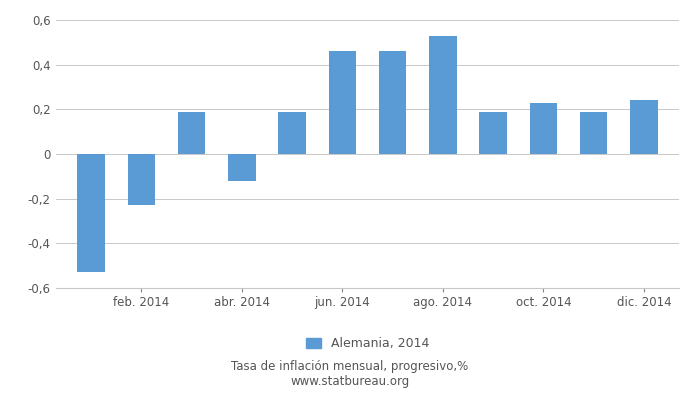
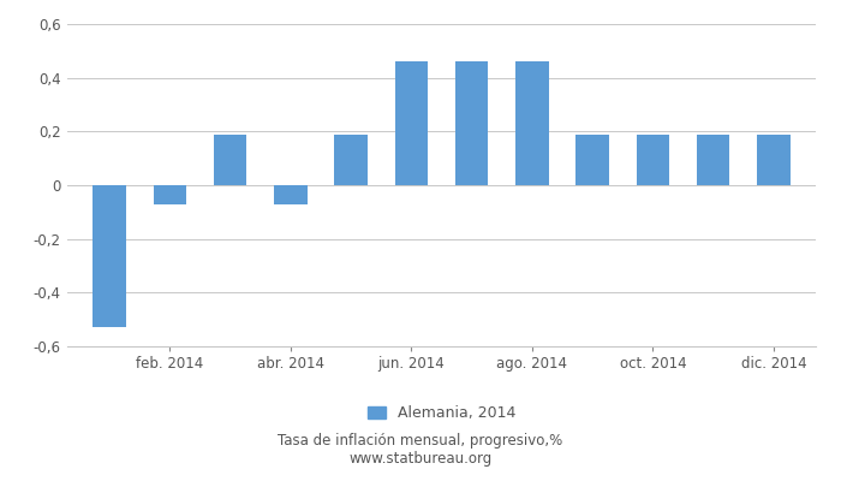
feb. 2014: -0,23 -> -0,07
abr. 2014: -0,12 -> -0,07
ago. 2014: 0,53 -> 0,46
oct. 2014: 0,23 -> 0,19
dic. 2014: 0,24 -> 0,19
